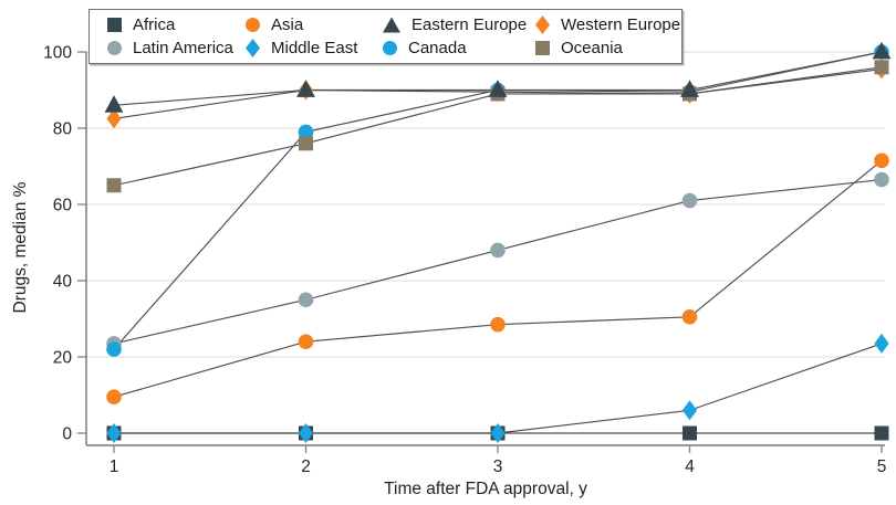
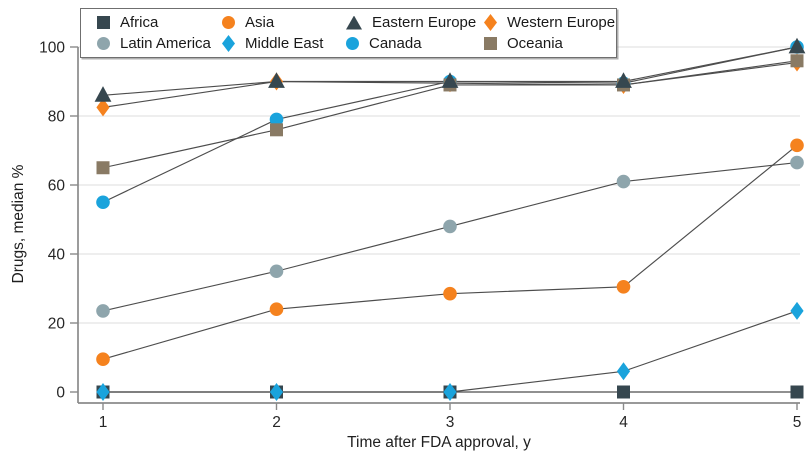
Canada/1: 22 -> 55
